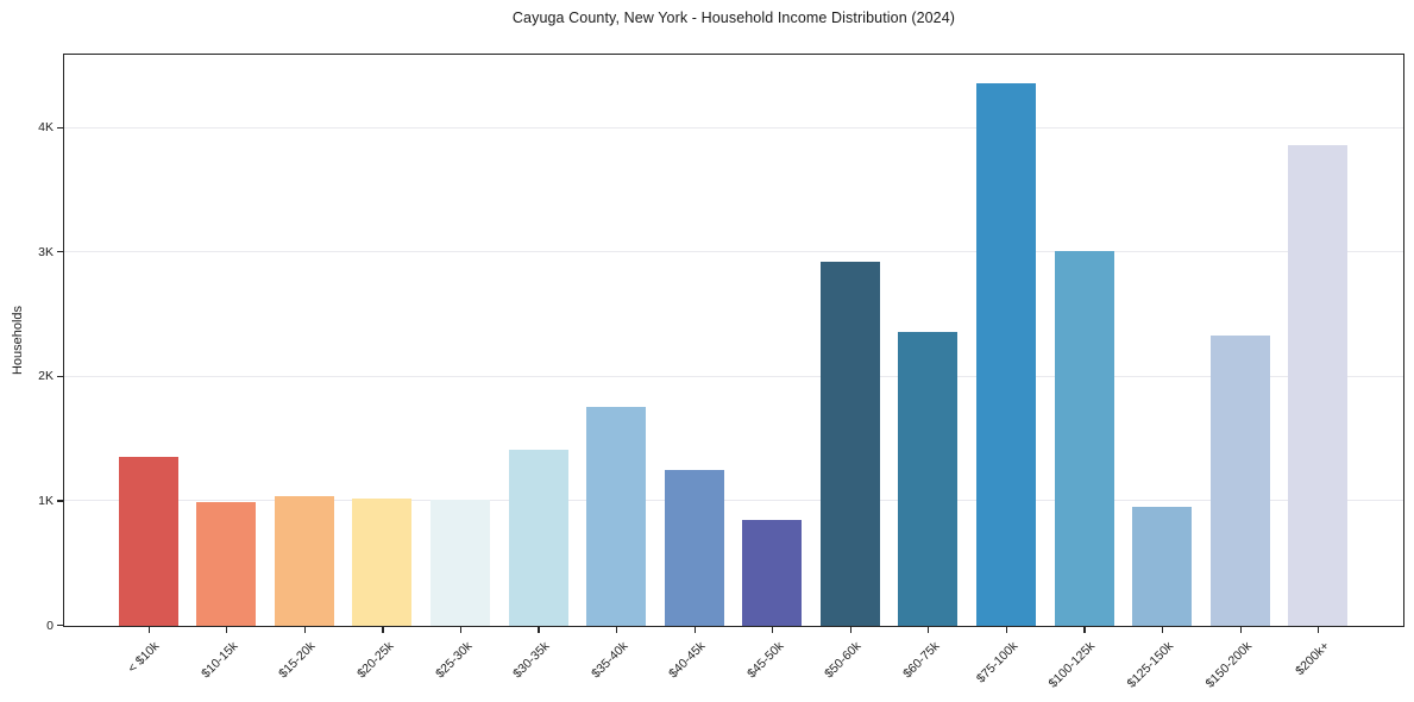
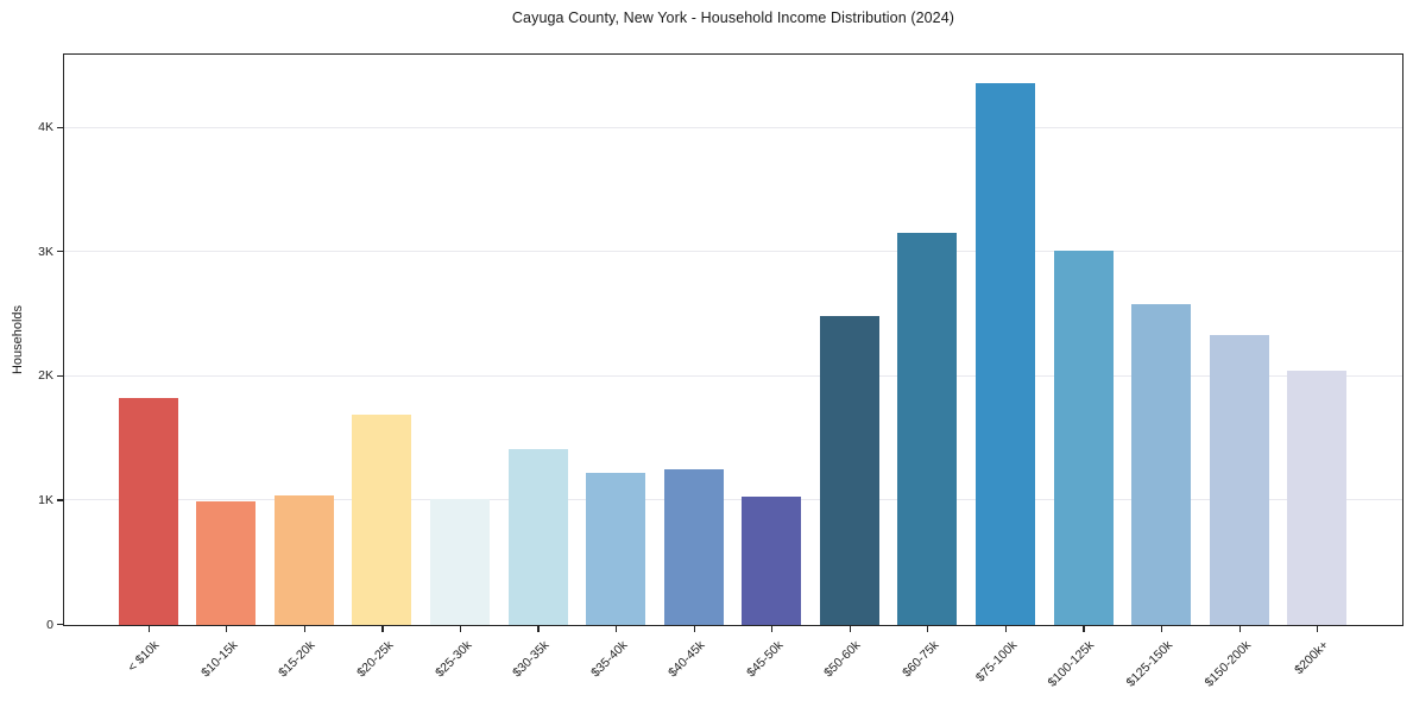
< $10k: 1.36K -> 1.82K
$20-25k: 1.02K -> 1.69K
$35-40k: 1.76K -> 1.22K
$45-50k: 0.85K -> 1.03K
$50-60k: 2.93K -> 2.49K
$60-75k: 2.36K -> 3.16K
$125-150k: 0.96K -> 2.58K
$200k+: 3.86K -> 2.05K
